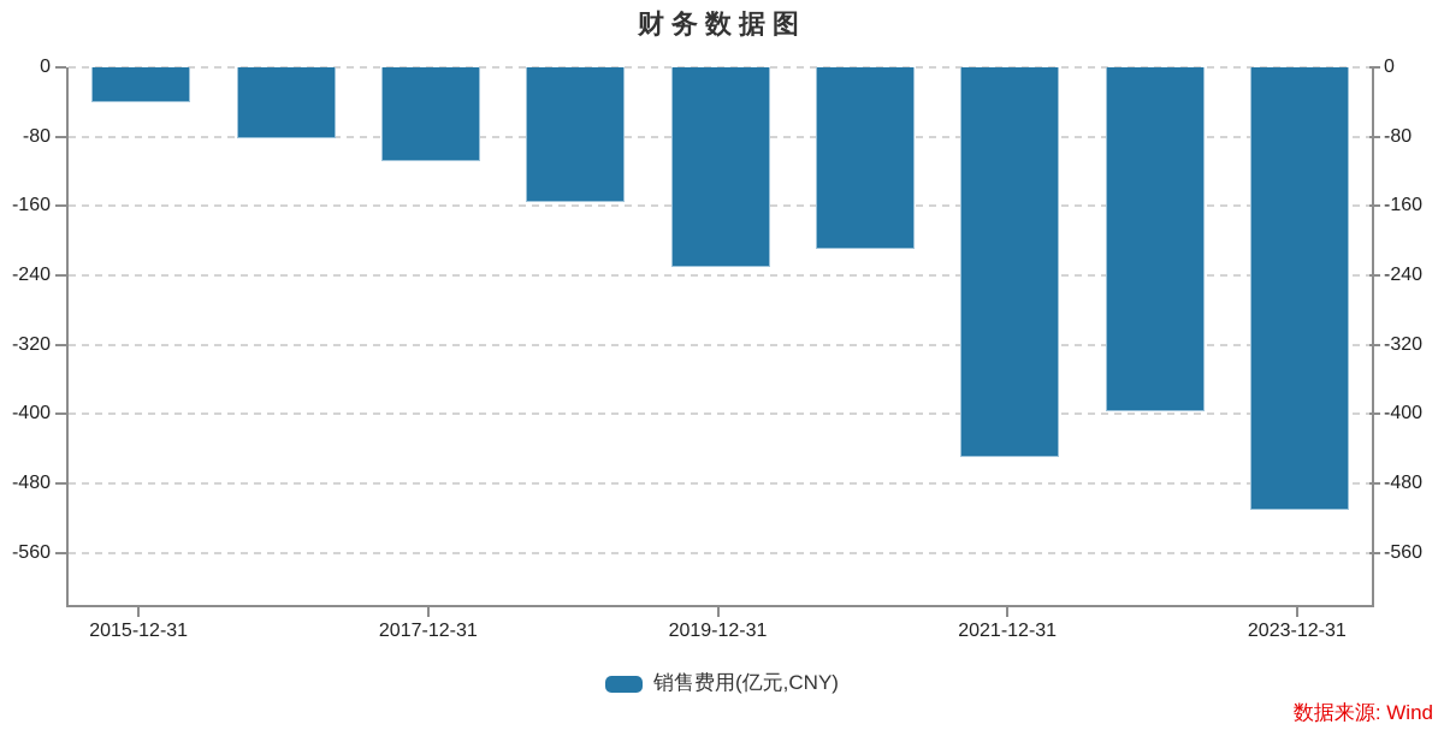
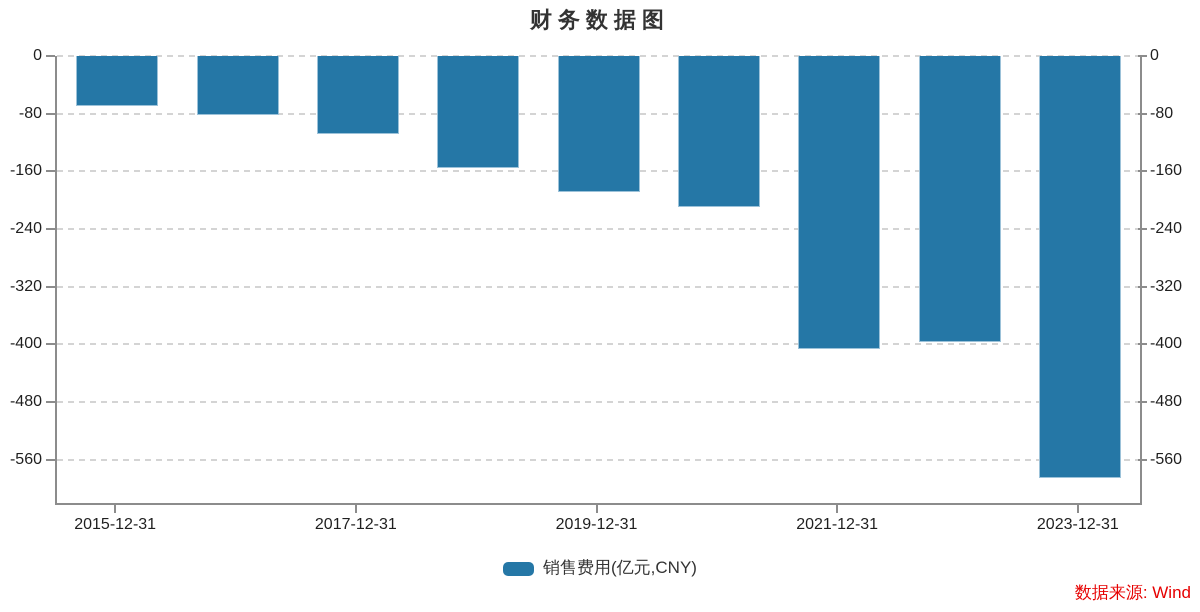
2015-12-31: -40 -> -70
2019-12-31: -230 -> -190
2021-12-31: -450 -> -410
2023-12-31: -510 -> -590
